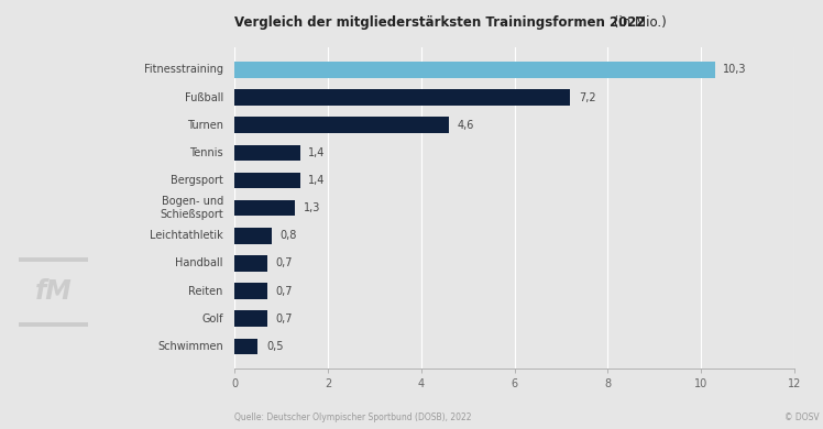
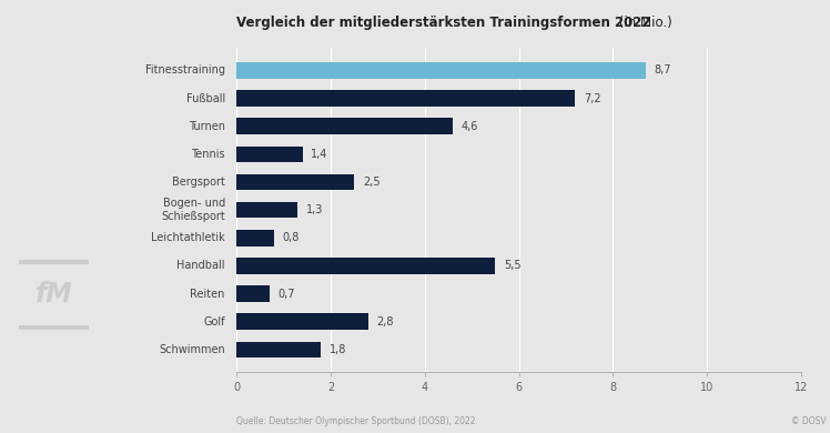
Fitnesstraining: 10,3 -> 8,7
Bergsport: 1,4 -> 2,5
Handball: 0,7 -> 5,5
Golf: 0,7 -> 2,8
Schwimmen: 0,5 -> 1,8
